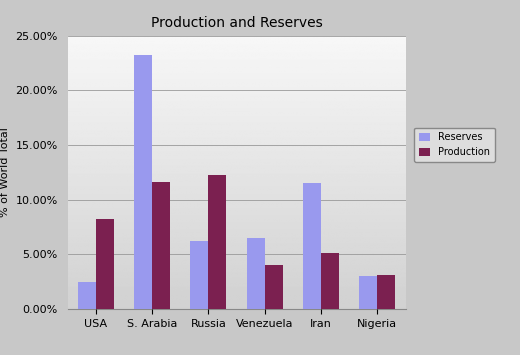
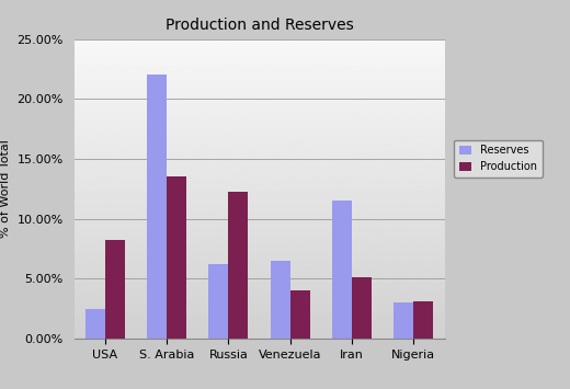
Reserves/S. Arabia: 23.2% -> 22.0%
Production/S. Arabia: 11.6% -> 13.5%
